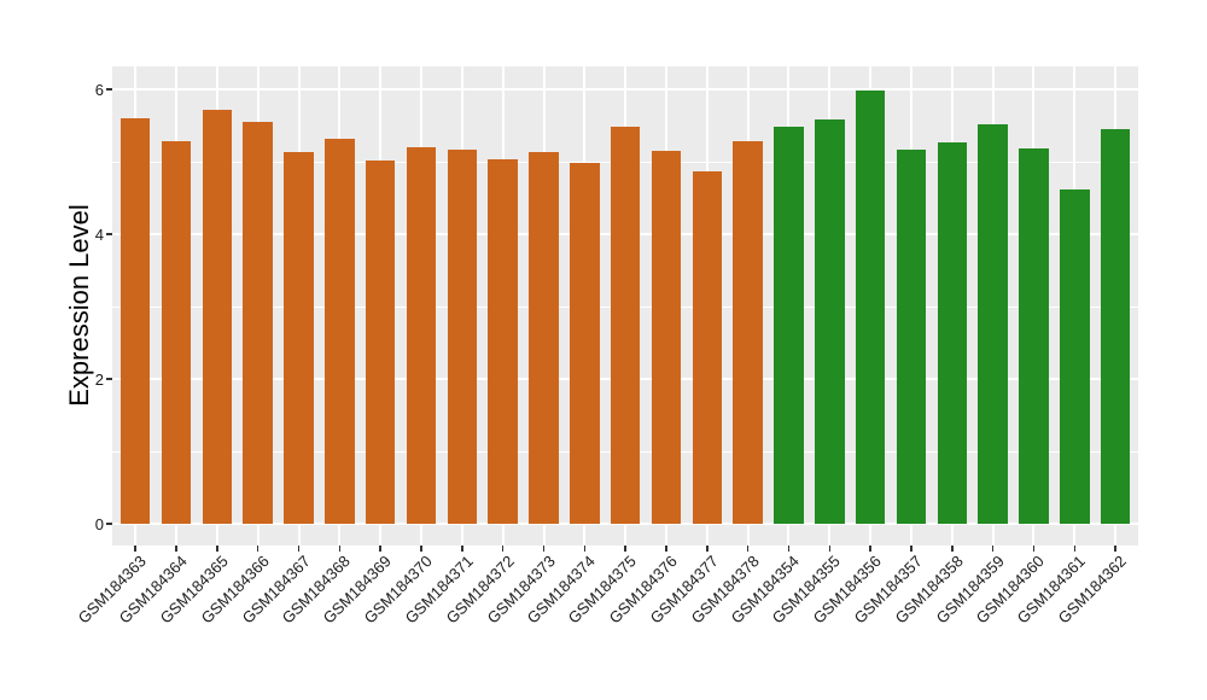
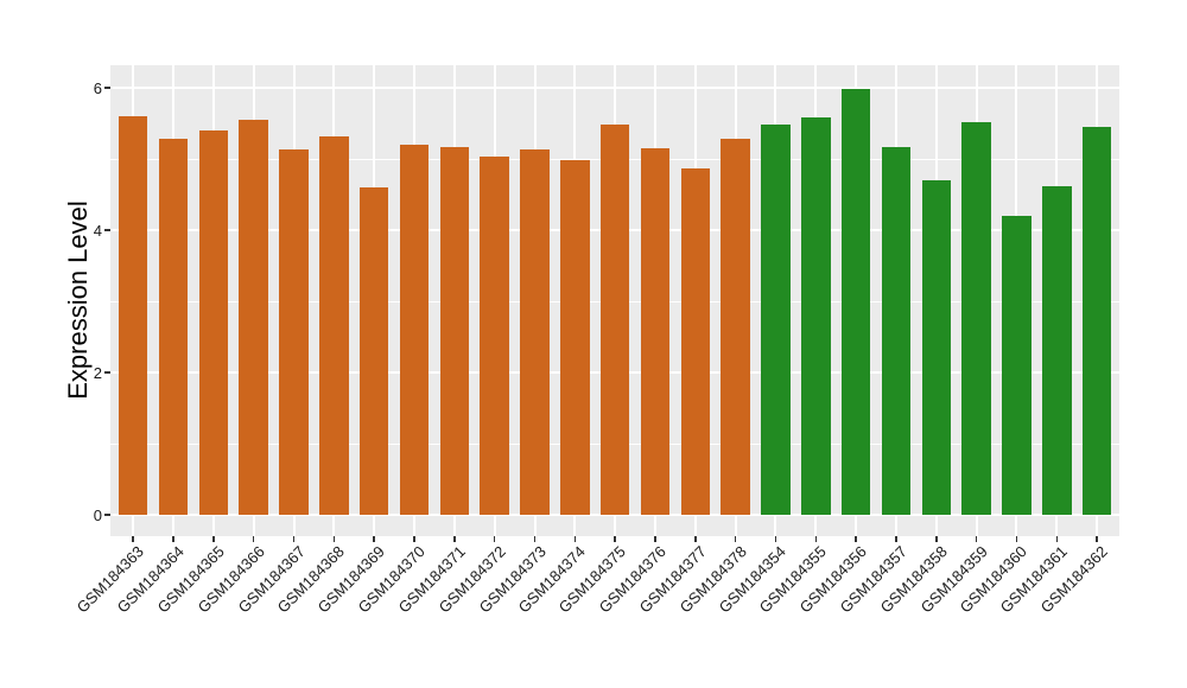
GSM184365: 5.7 -> 5.4
GSM184369: 5.0 -> 4.6
GSM184358: 5.3 -> 4.7
GSM184360: 5.2 -> 4.2
